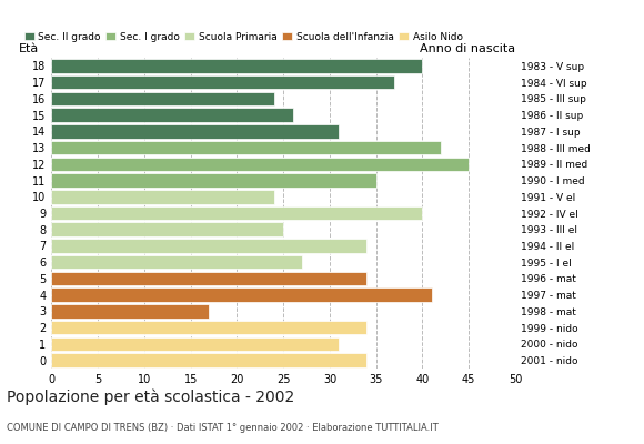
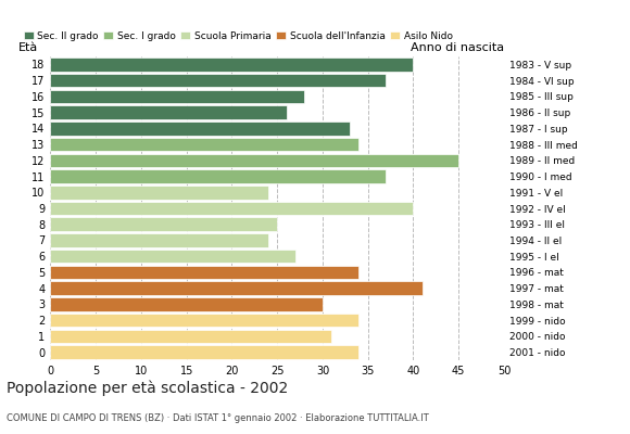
16: 24 -> 28
14: 31 -> 33
13: 42 -> 34
11: 35 -> 37
7: 34 -> 24
3: 17 -> 30
